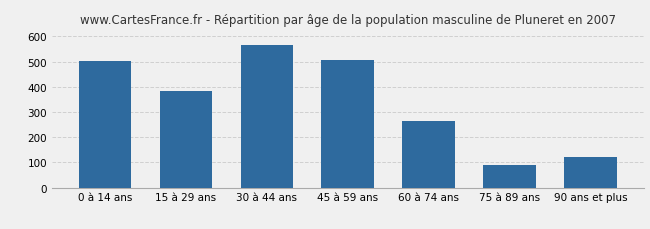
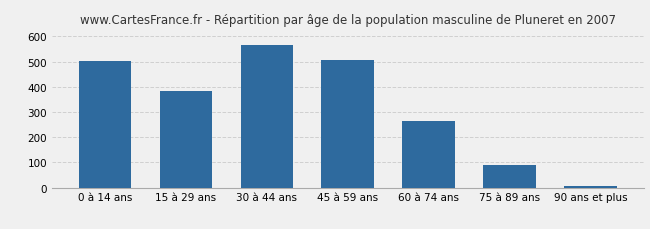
90 ans et plus: 120 -> 8
